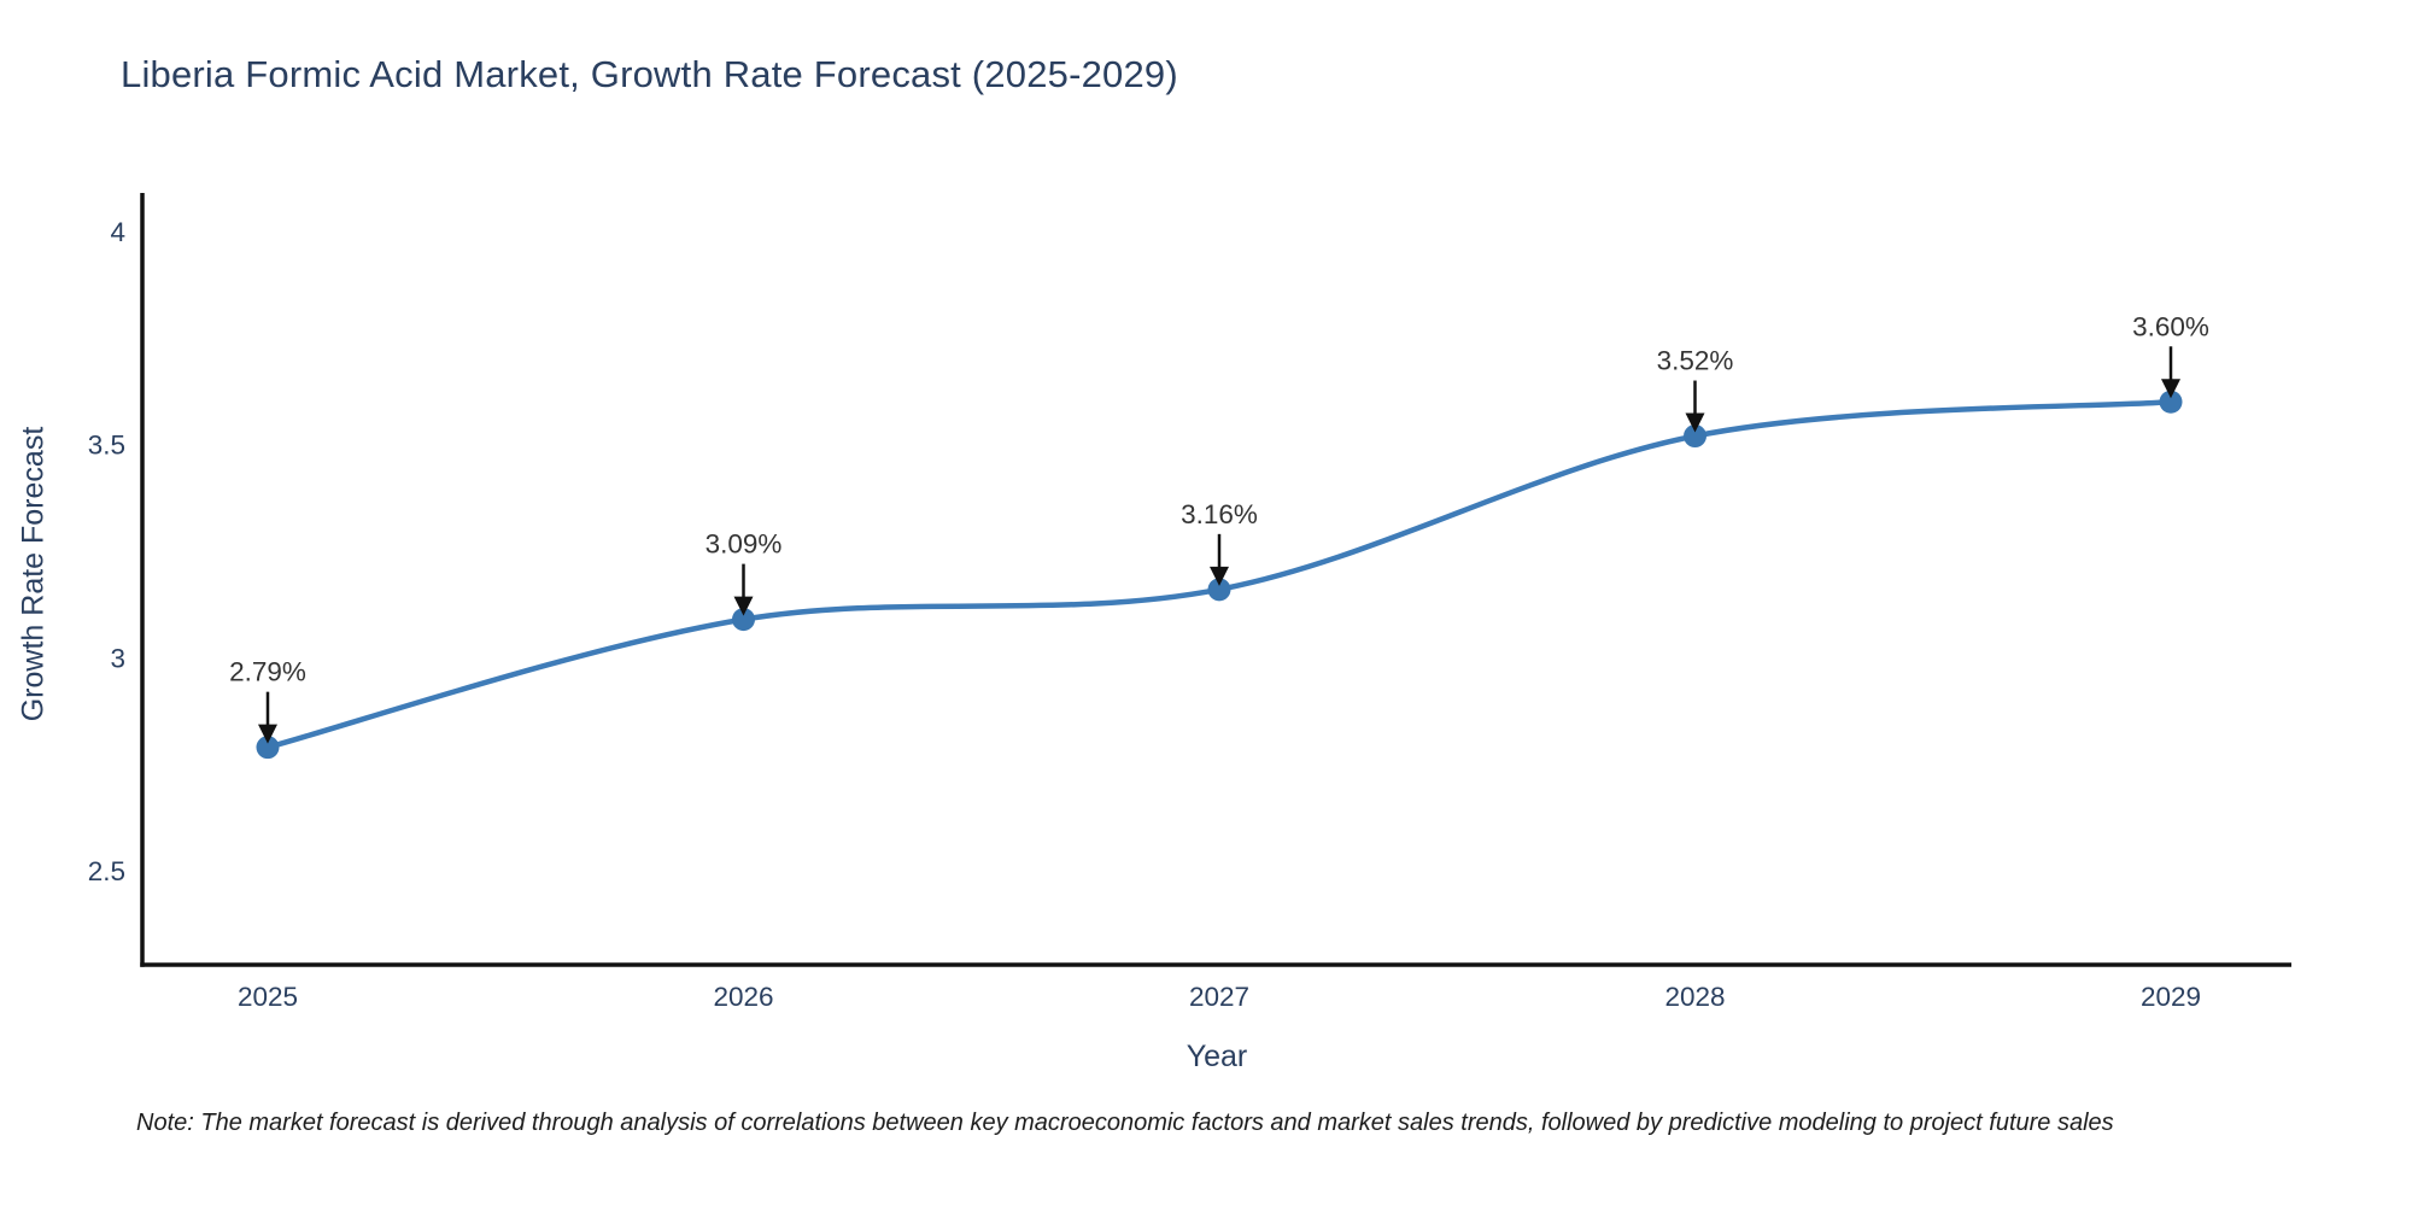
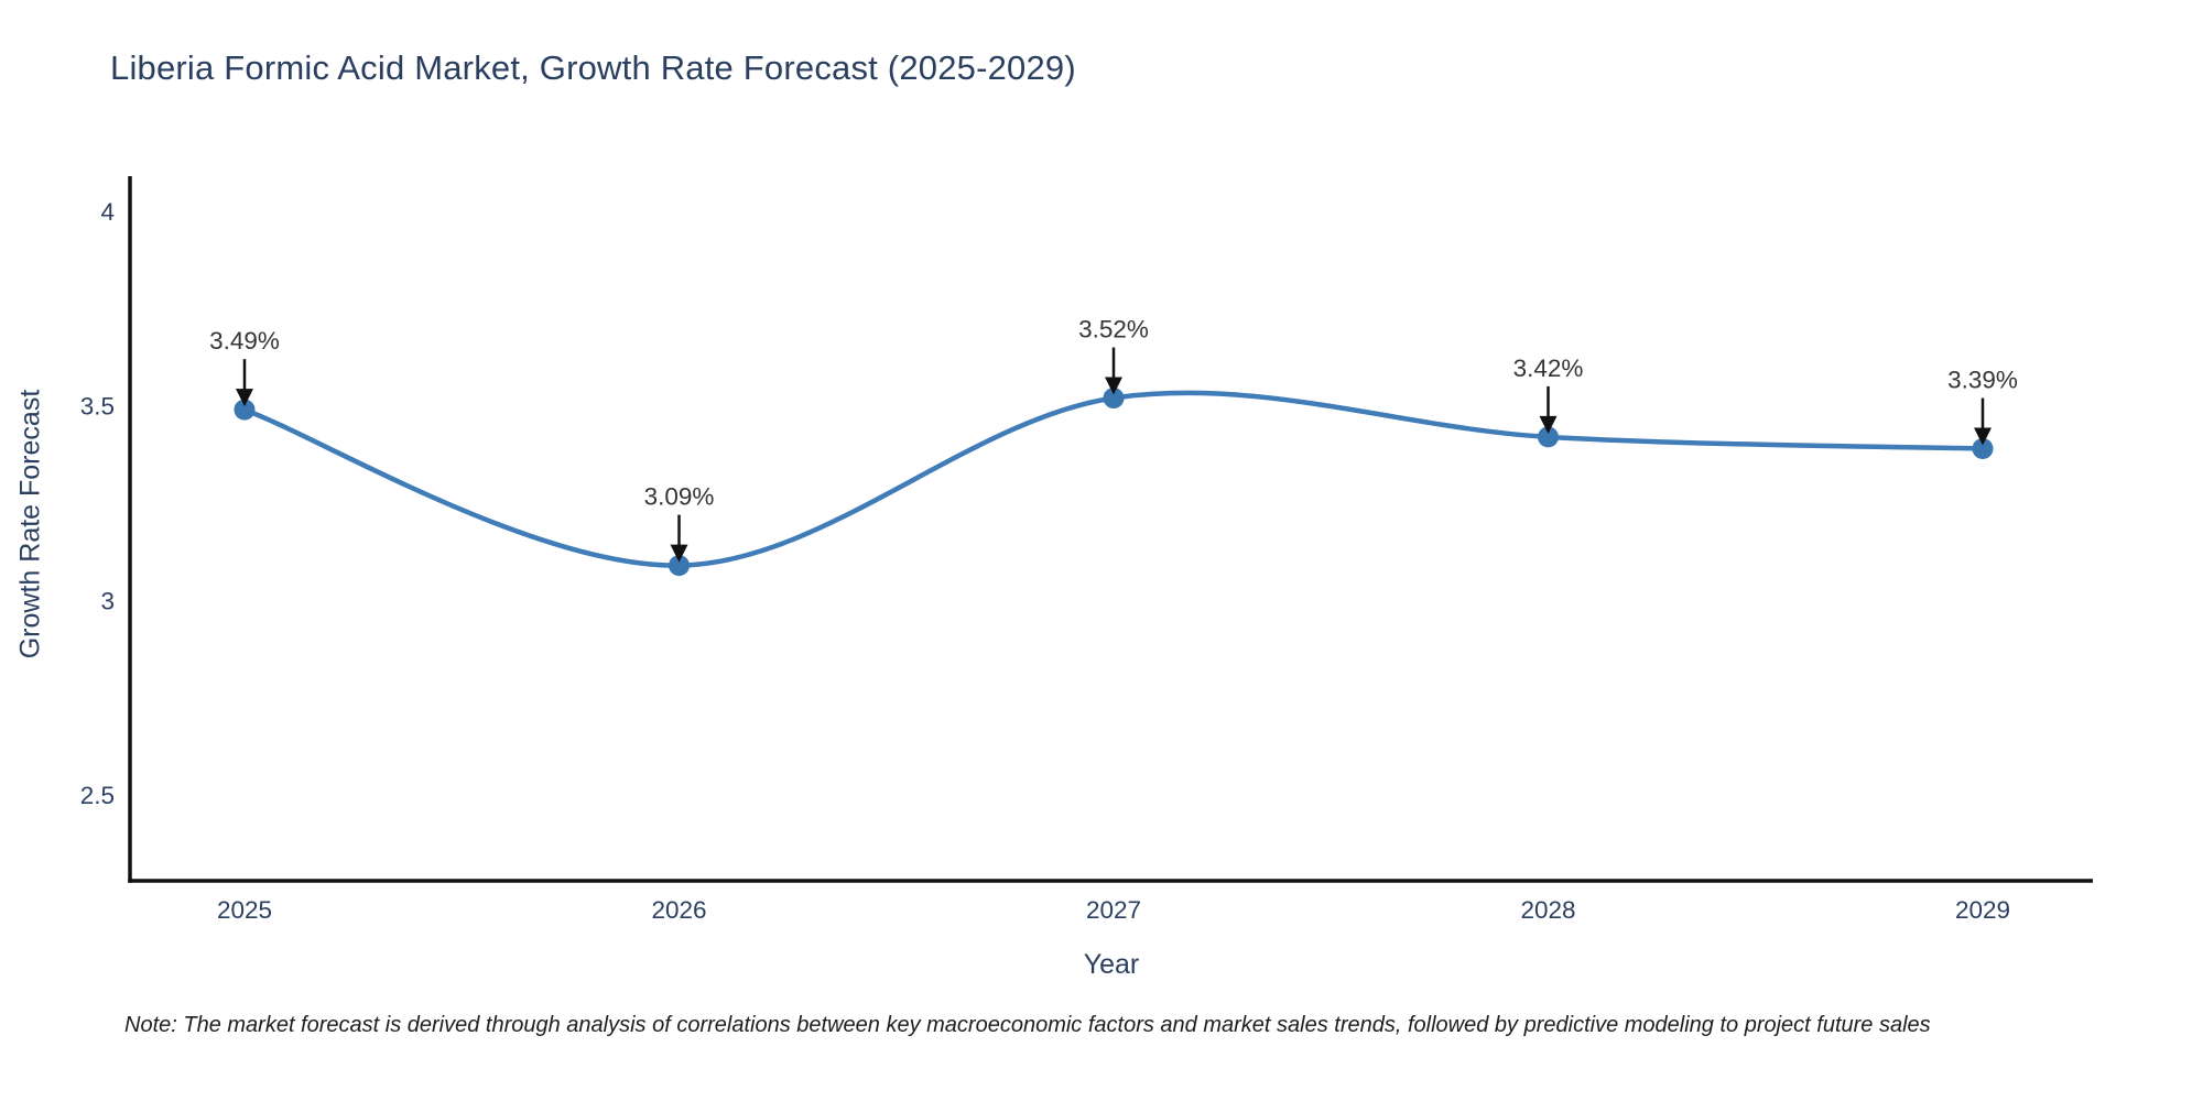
2025: 2.79% -> 3.49%
2027: 3.16% -> 3.52%
2028: 3.52% -> 3.42%
2029: 3.60% -> 3.39%
